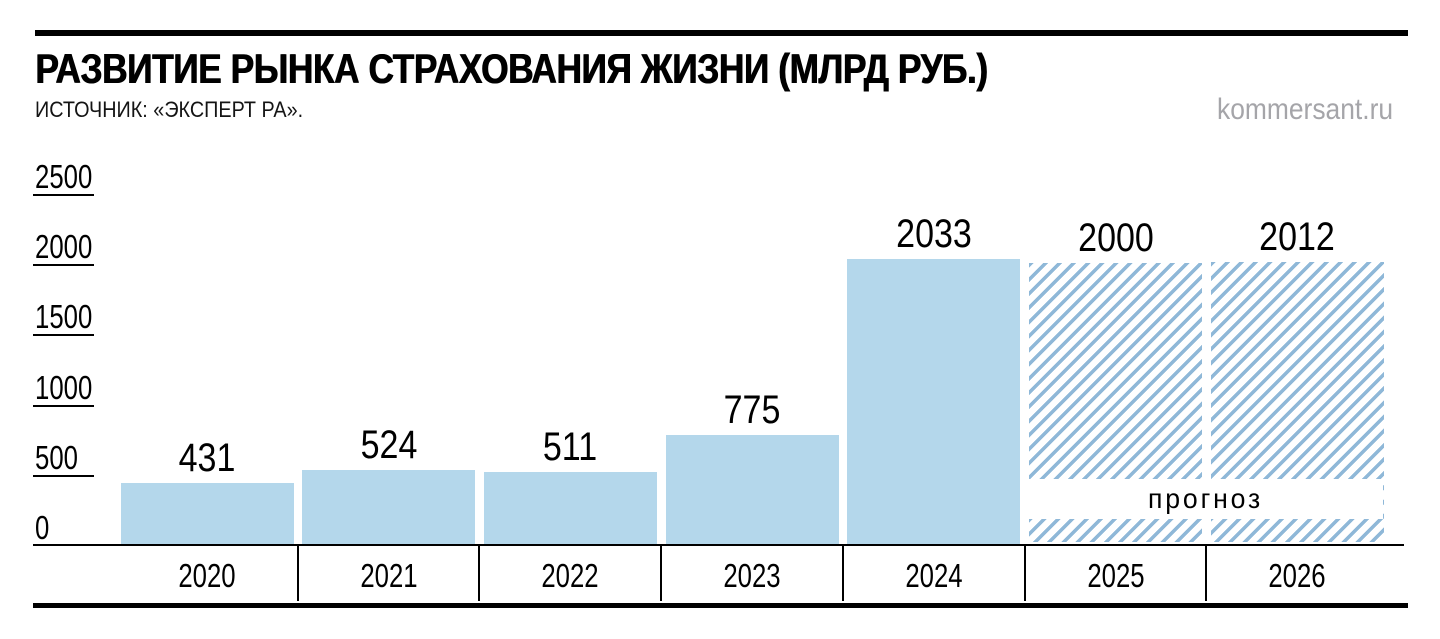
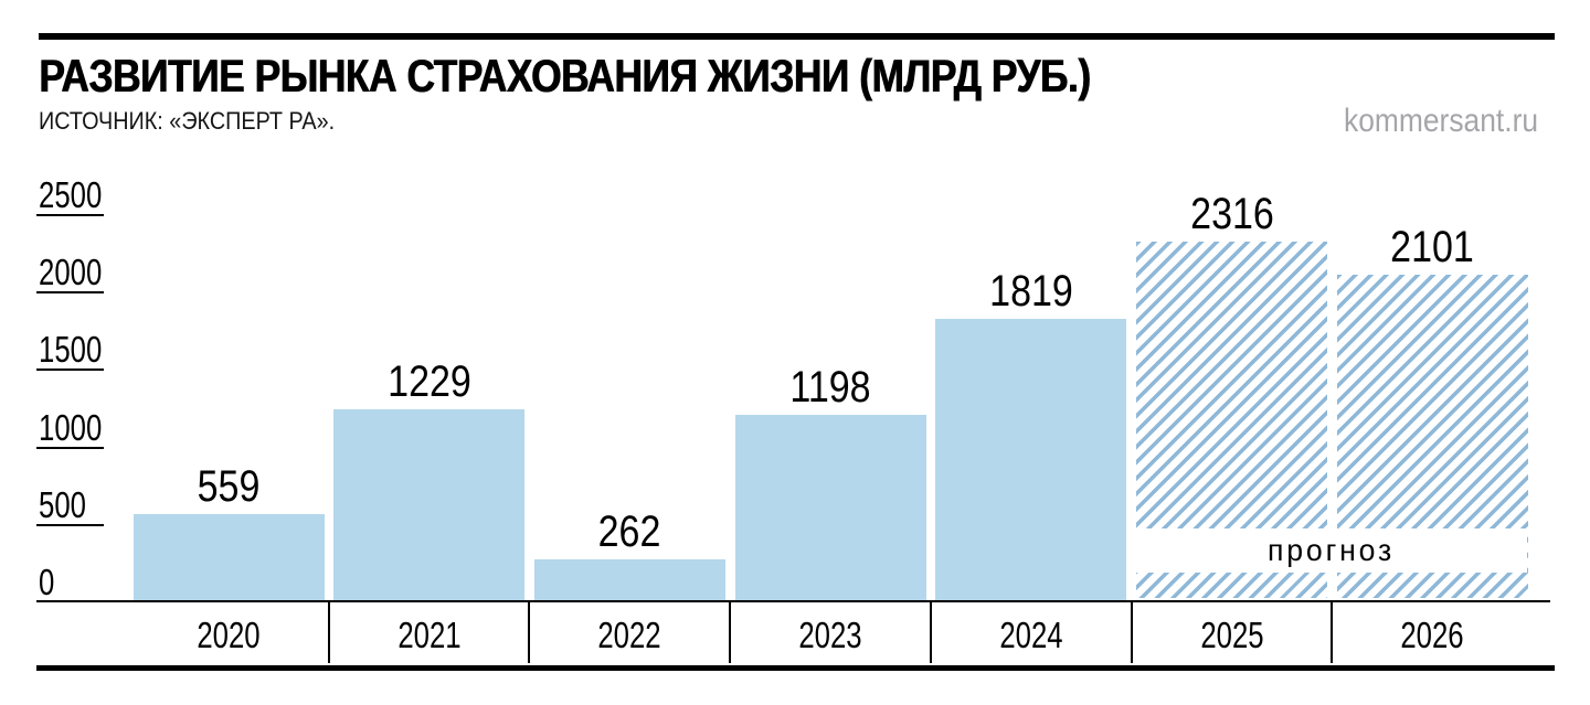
2020: 431 -> 559
2021: 524 -> 1229
2022: 511 -> 262
2023: 775 -> 1198
2024: 2033 -> 1819
2025: 2000 -> 2316
2026: 2012 -> 2101
